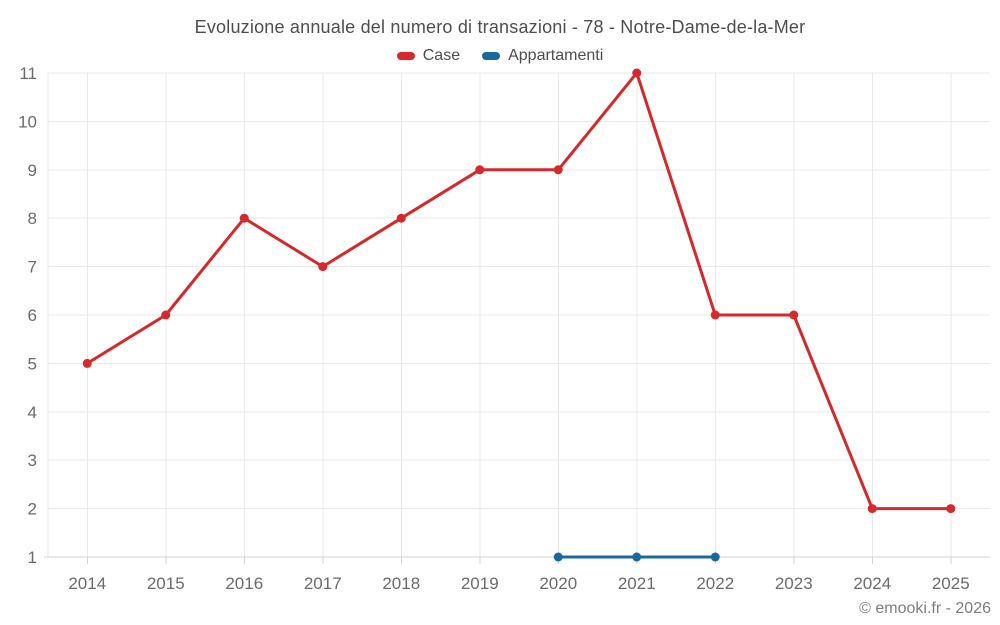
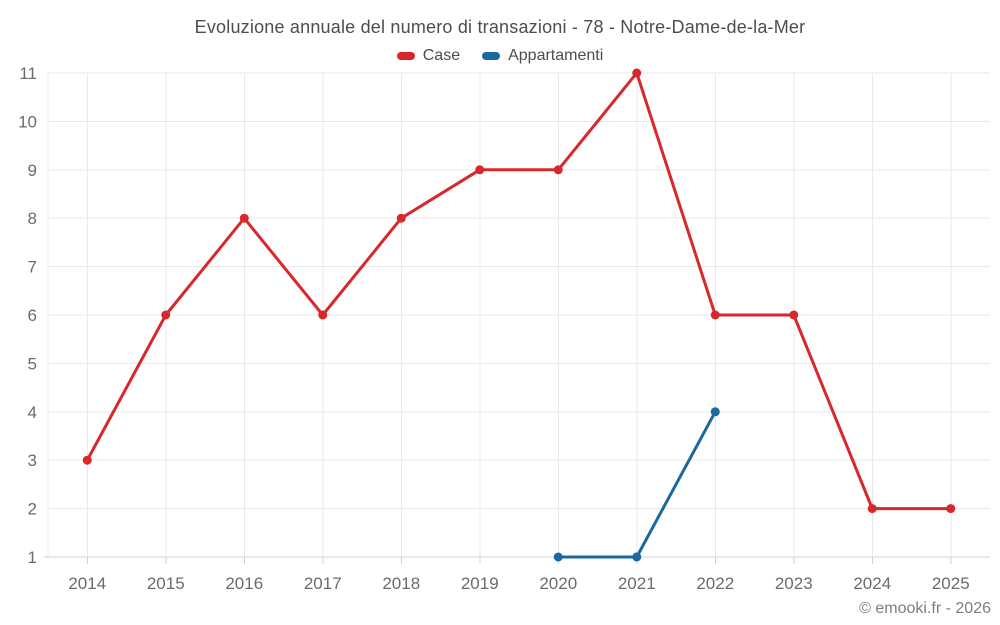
Case/2014: 5 -> 3
Case/2017: 7 -> 6
Appartamenti/2022: 1 -> 4
